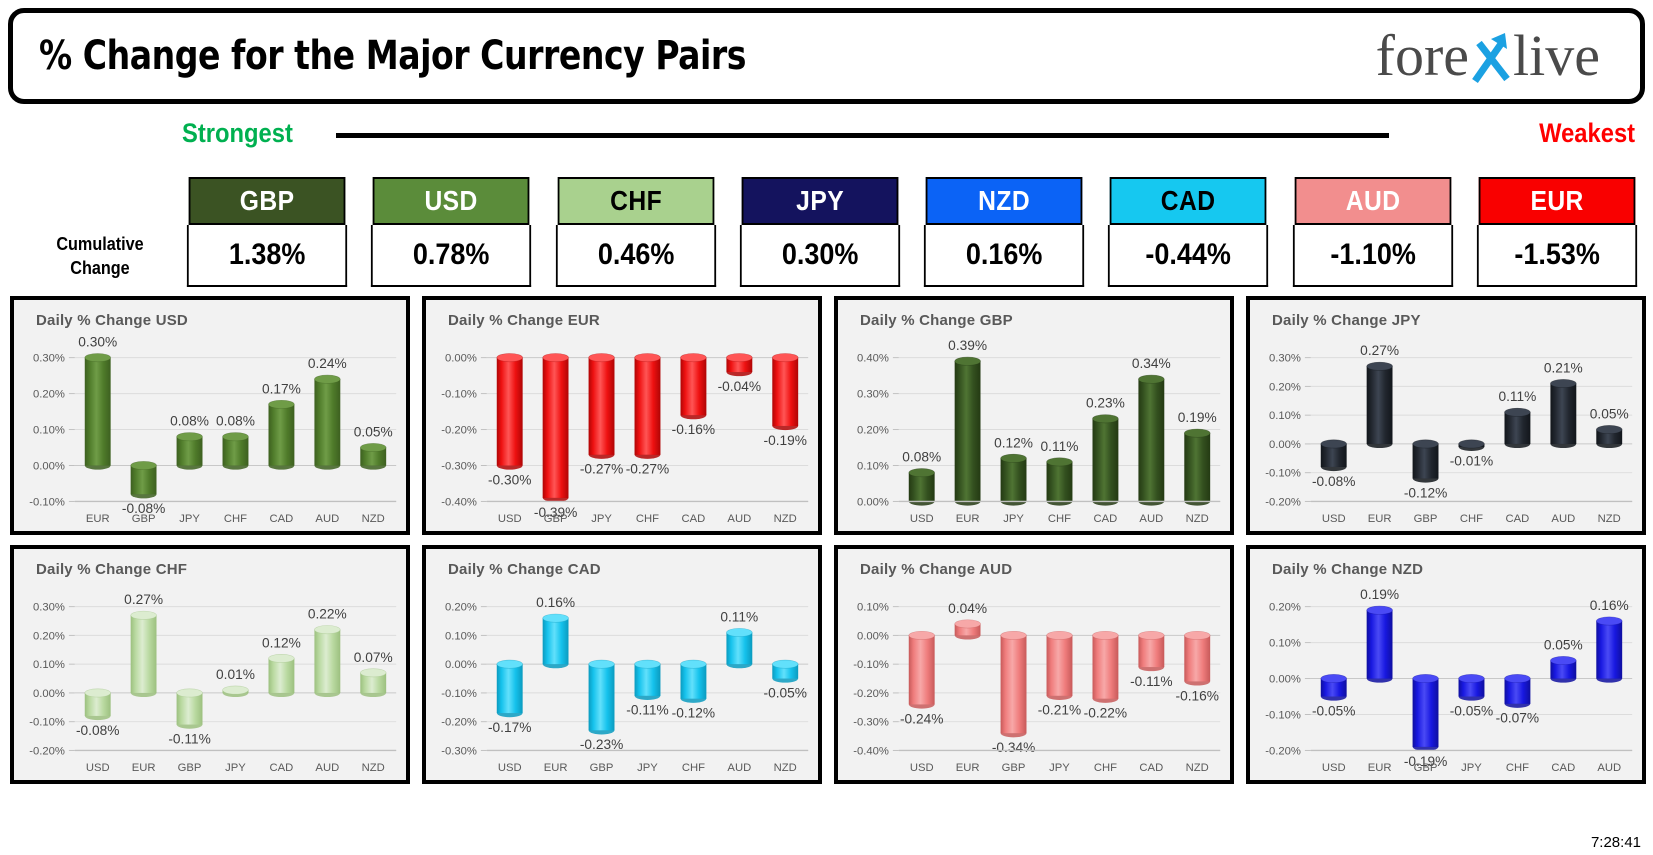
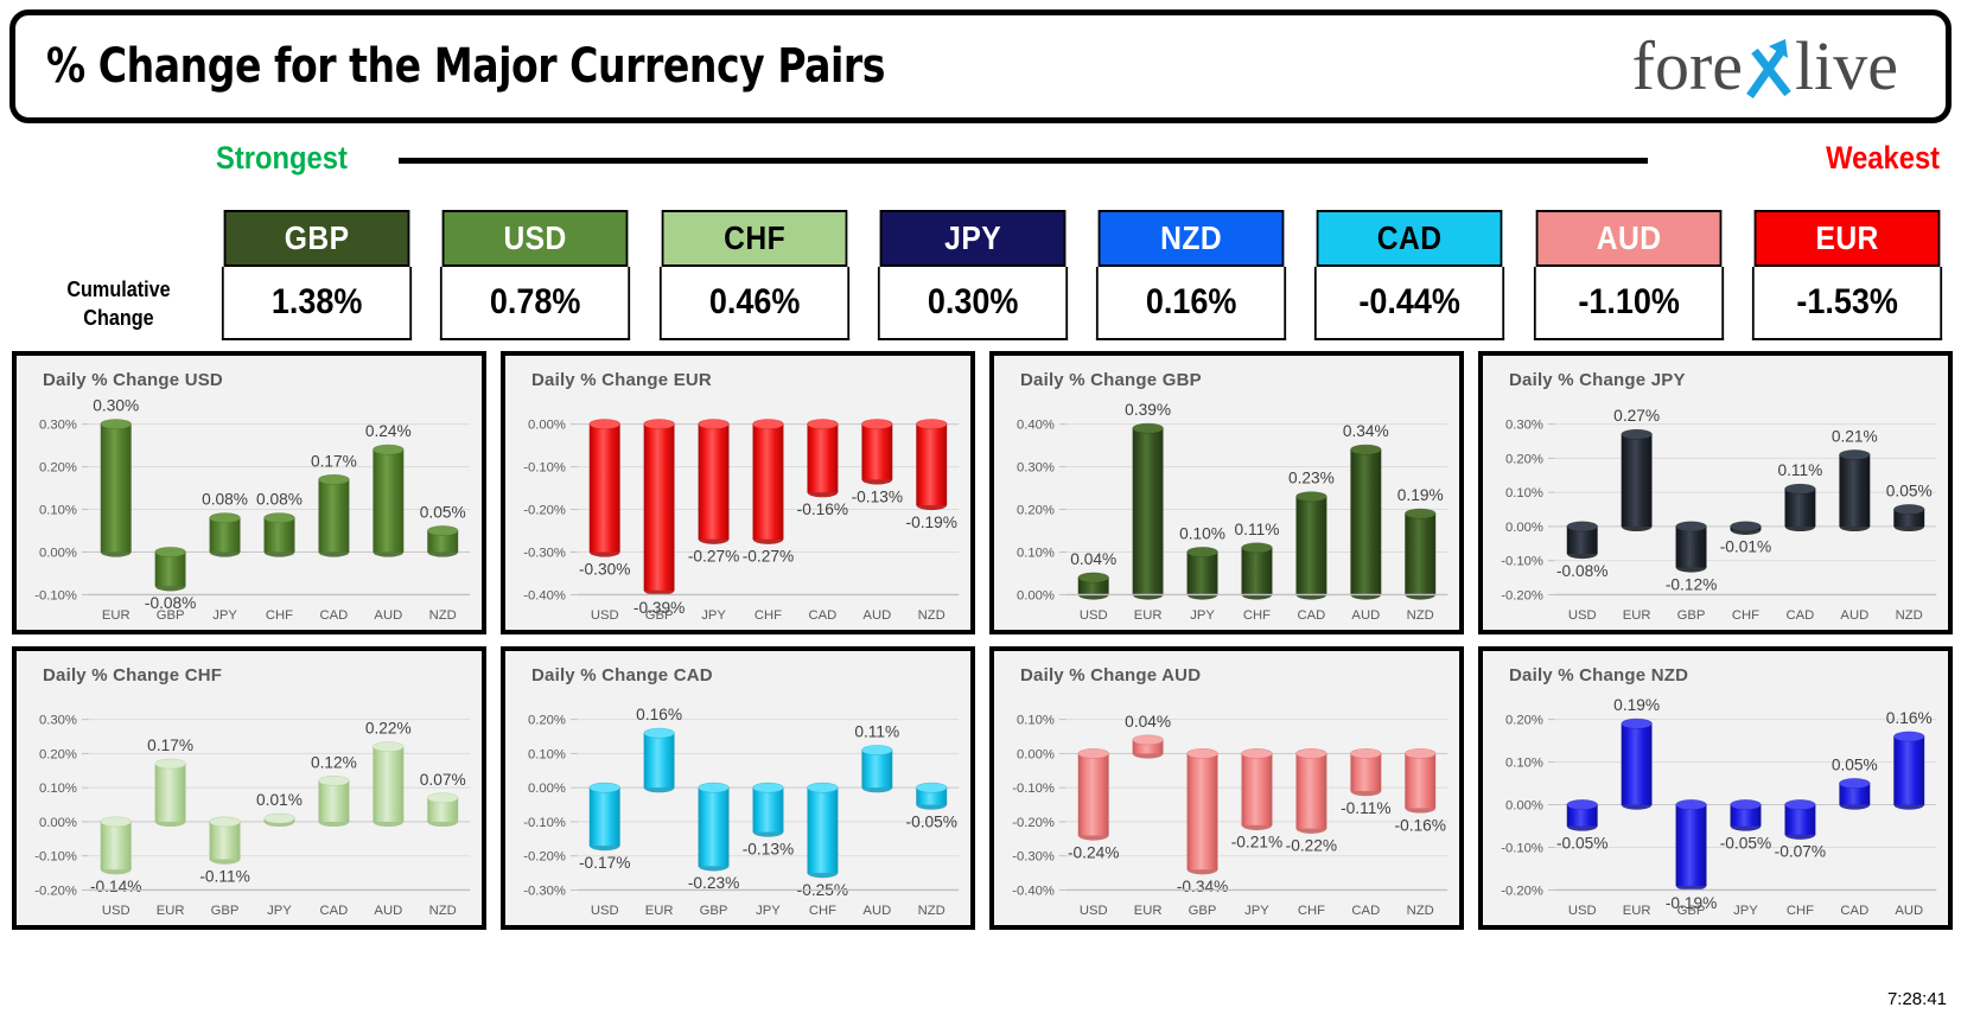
Daily % Change EUR/AUD: -0.04% -> -0.13%
Daily % Change GBP/USD: 0.08% -> 0.04%
Daily % Change GBP/JPY: 0.12% -> 0.10%
Daily % Change CHF/USD: -0.08% -> -0.14%
Daily % Change CHF/EUR: 0.27% -> 0.17%
Daily % Change CAD/JPY: -0.11% -> -0.13%
Daily % Change CAD/CHF: -0.12% -> -0.25%
